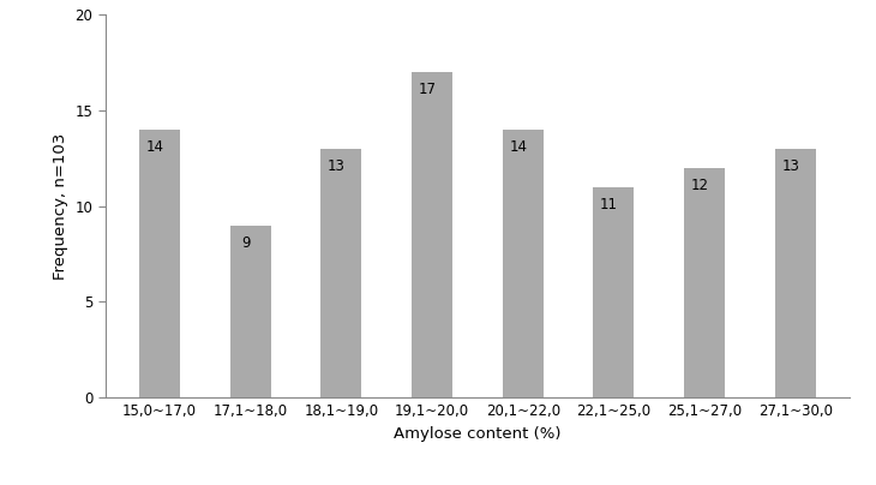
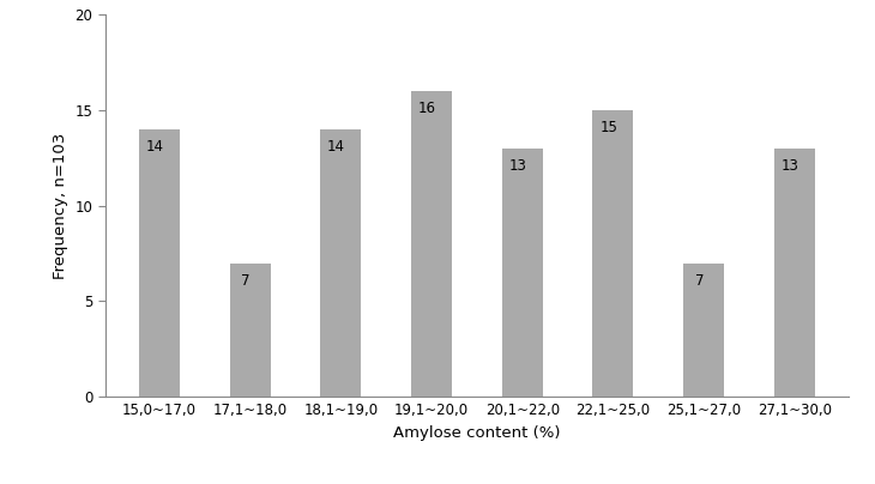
17,1~18,0: 9 -> 7
18,1~19,0: 13 -> 14
19,1~20,0: 17 -> 16
20,1~22,0: 14 -> 13
22,1~25,0: 11 -> 15
25,1~27,0: 12 -> 7
